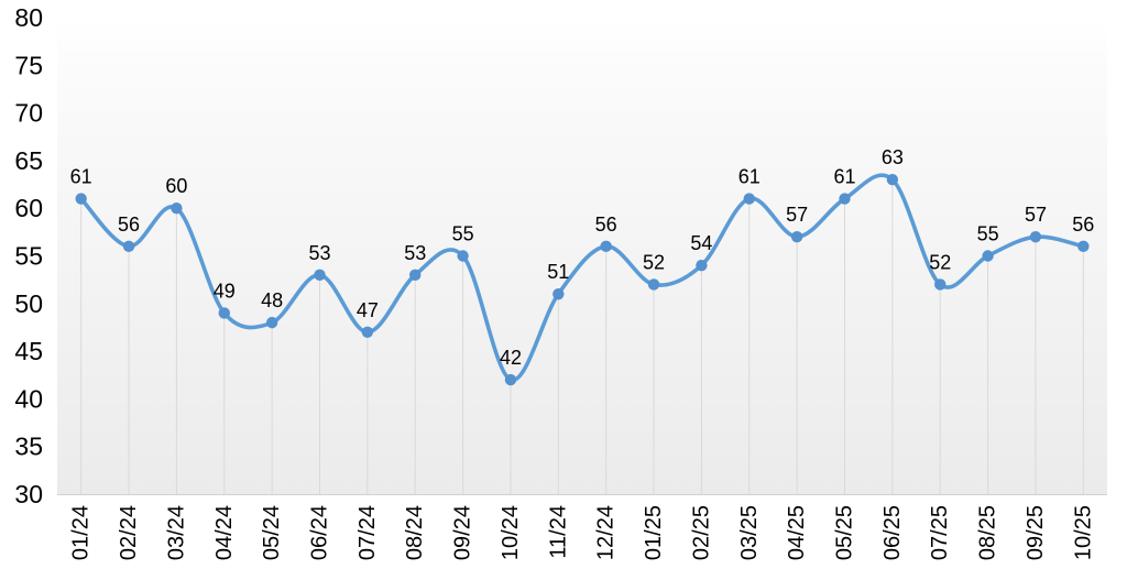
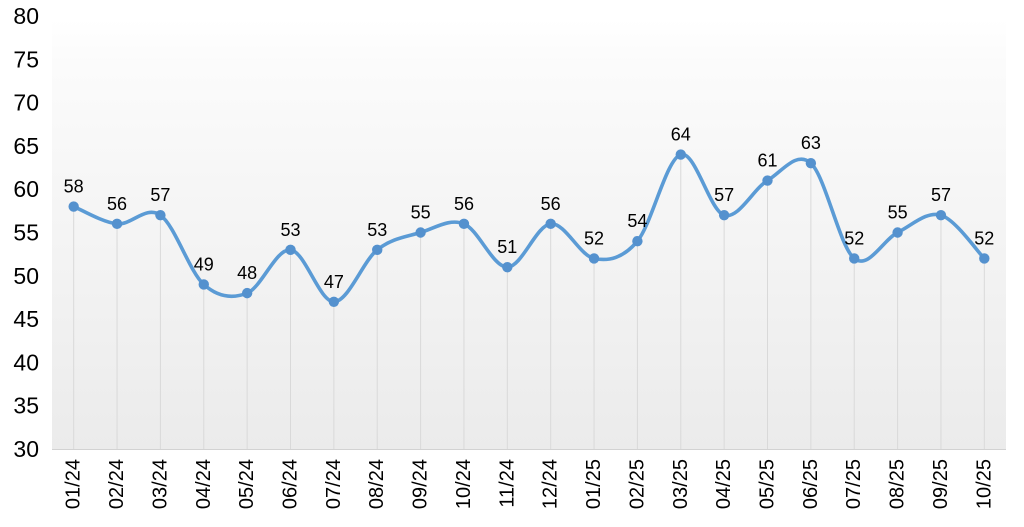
01/24: 61 -> 58
03/24: 60 -> 57
10/24: 42 -> 56
03/25: 61 -> 64
10/25: 56 -> 52
